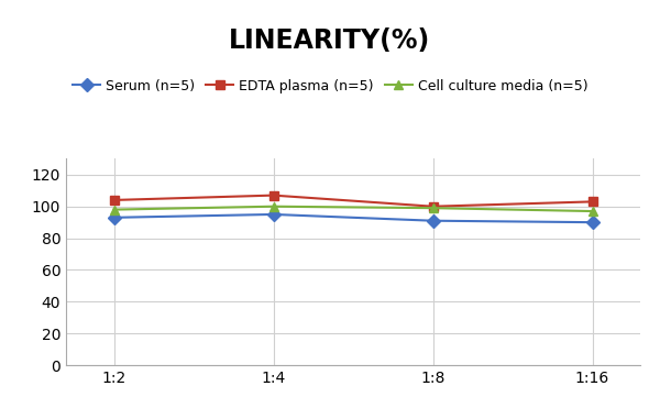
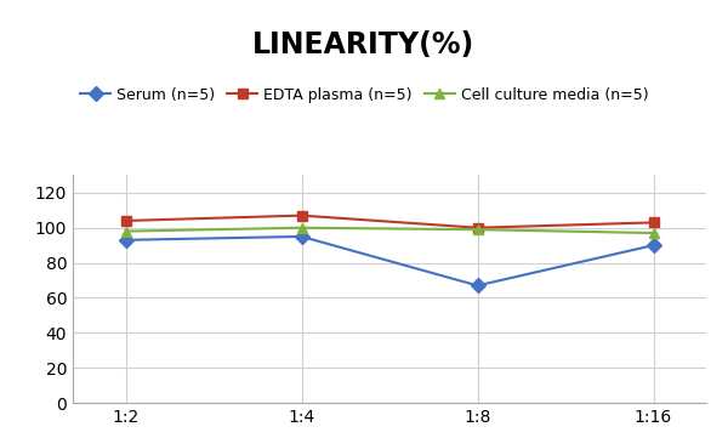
Serum (n=5)/1:8: 91 -> 67
